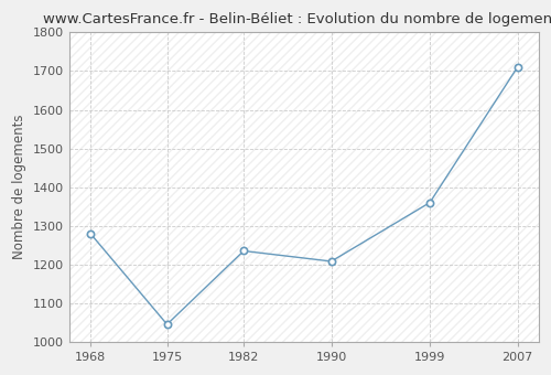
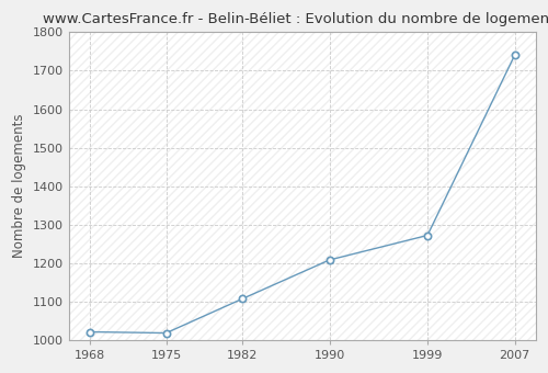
1968: 1280 -> 1021
1975: 1045 -> 1018
1982: 1235 -> 1107
1999: 1360 -> 1272
2007: 1710 -> 1740
